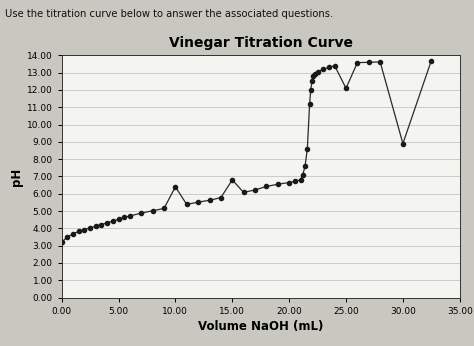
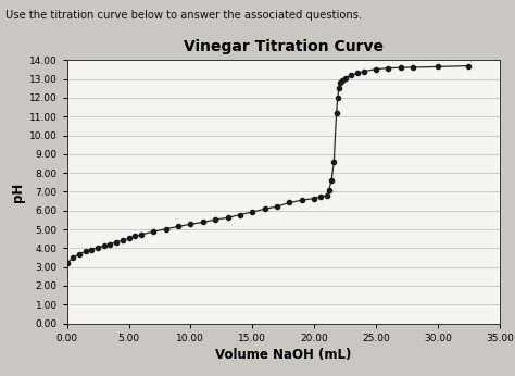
10.00: 6.4 -> 5.3
15.00: 6.8 -> 5.9
25.00: 12.1 -> 13.5
30.00: 8.9 -> 13.7
